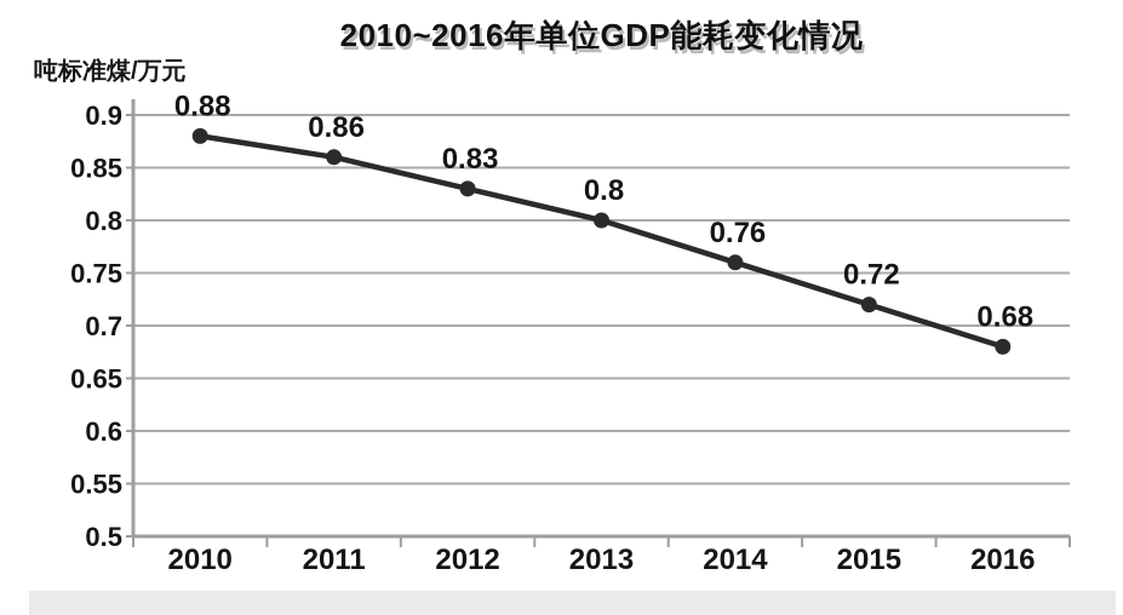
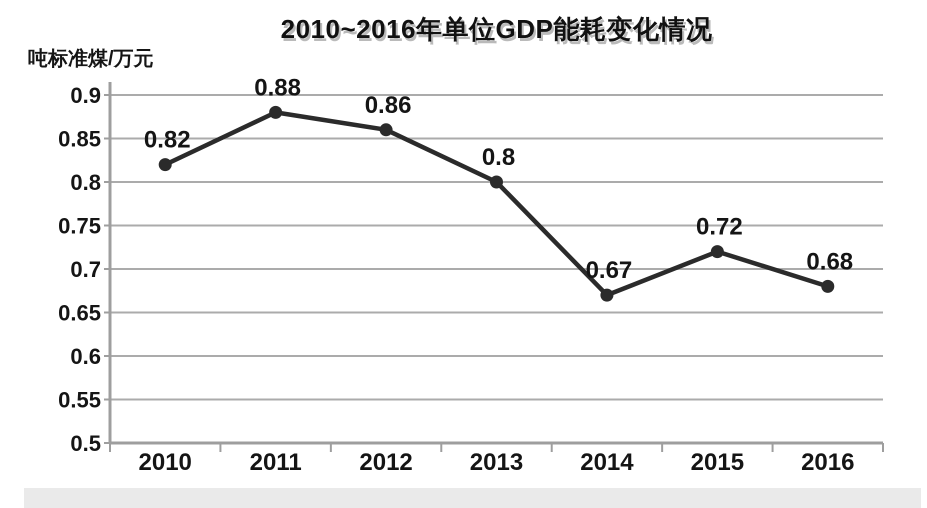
2010: 0.88 -> 0.82
2011: 0.86 -> 0.88
2012: 0.83 -> 0.86
2014: 0.76 -> 0.67
